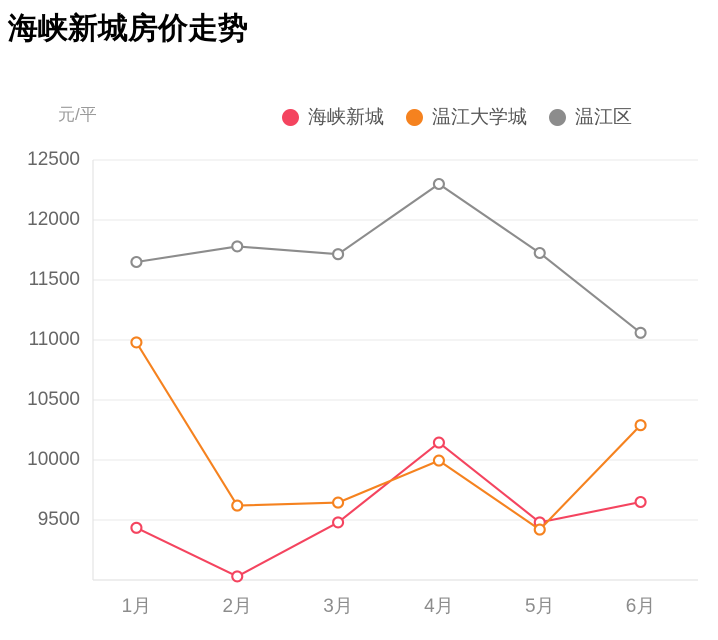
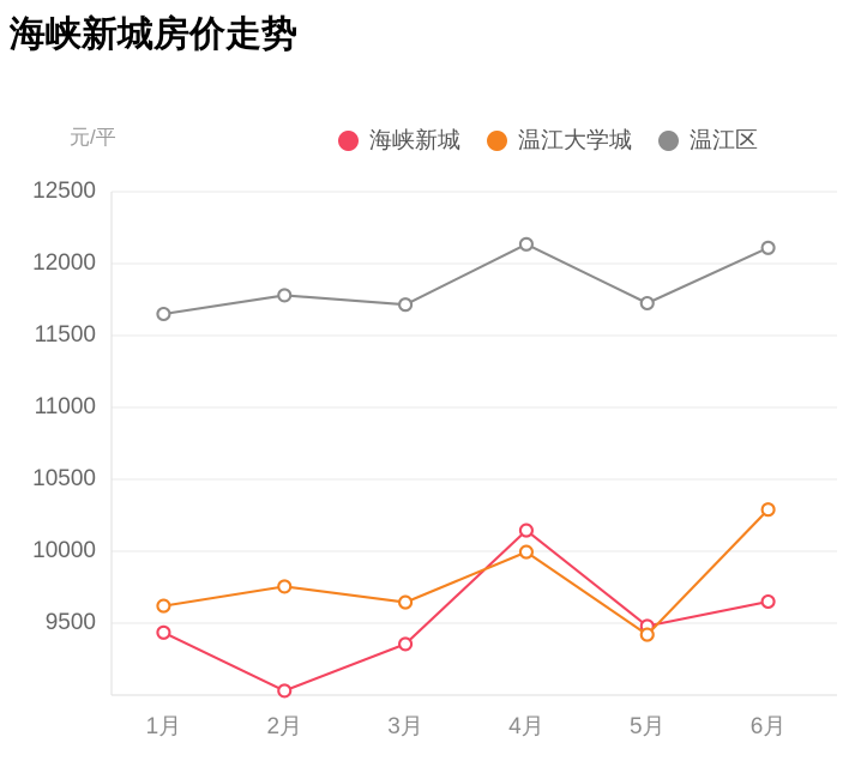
温江大学城/1月: 10980 -> 9620
温江大学城/2月: 9620 -> 9760
海峡新城/3月: 9480 -> 9360
温江区/4月: 12300 -> 12140
温江区/6月: 11060 -> 12110
